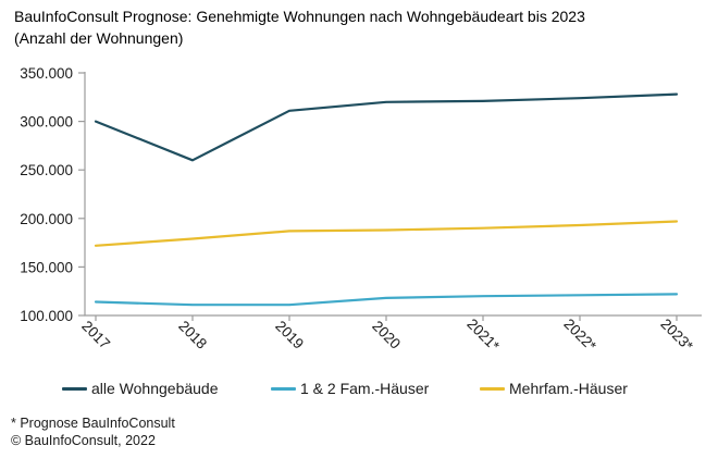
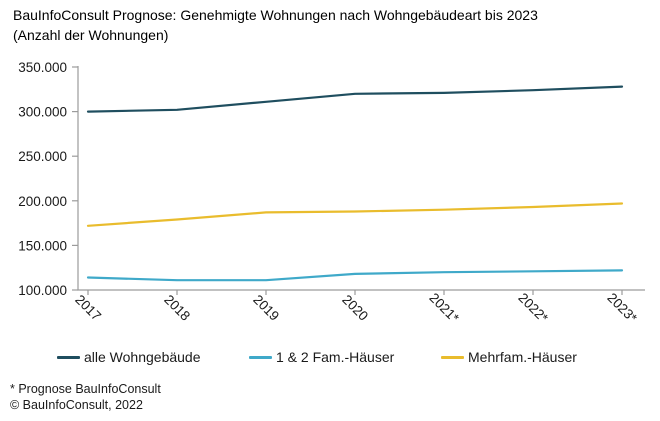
alle Wohngebäude/2018: 260000 -> 300000
